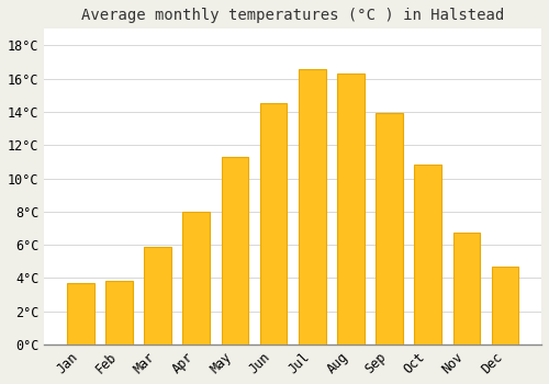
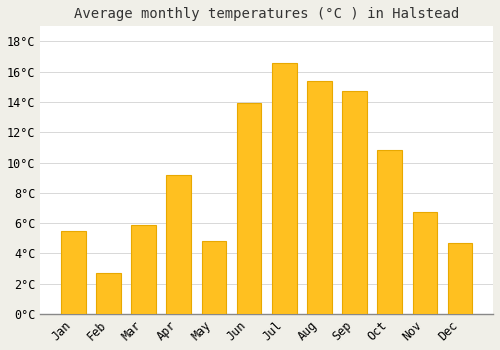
Jan: 3.7°C -> 5.5°C
Feb: 3.8°C -> 2.7°C
Apr: 8.0°C -> 9.2°C
May: 11.3°C -> 4.8°C
Jun: 14.5°C -> 13.9°C
Aug: 16.3°C -> 15.4°C
Sep: 13.9°C -> 14.7°C
